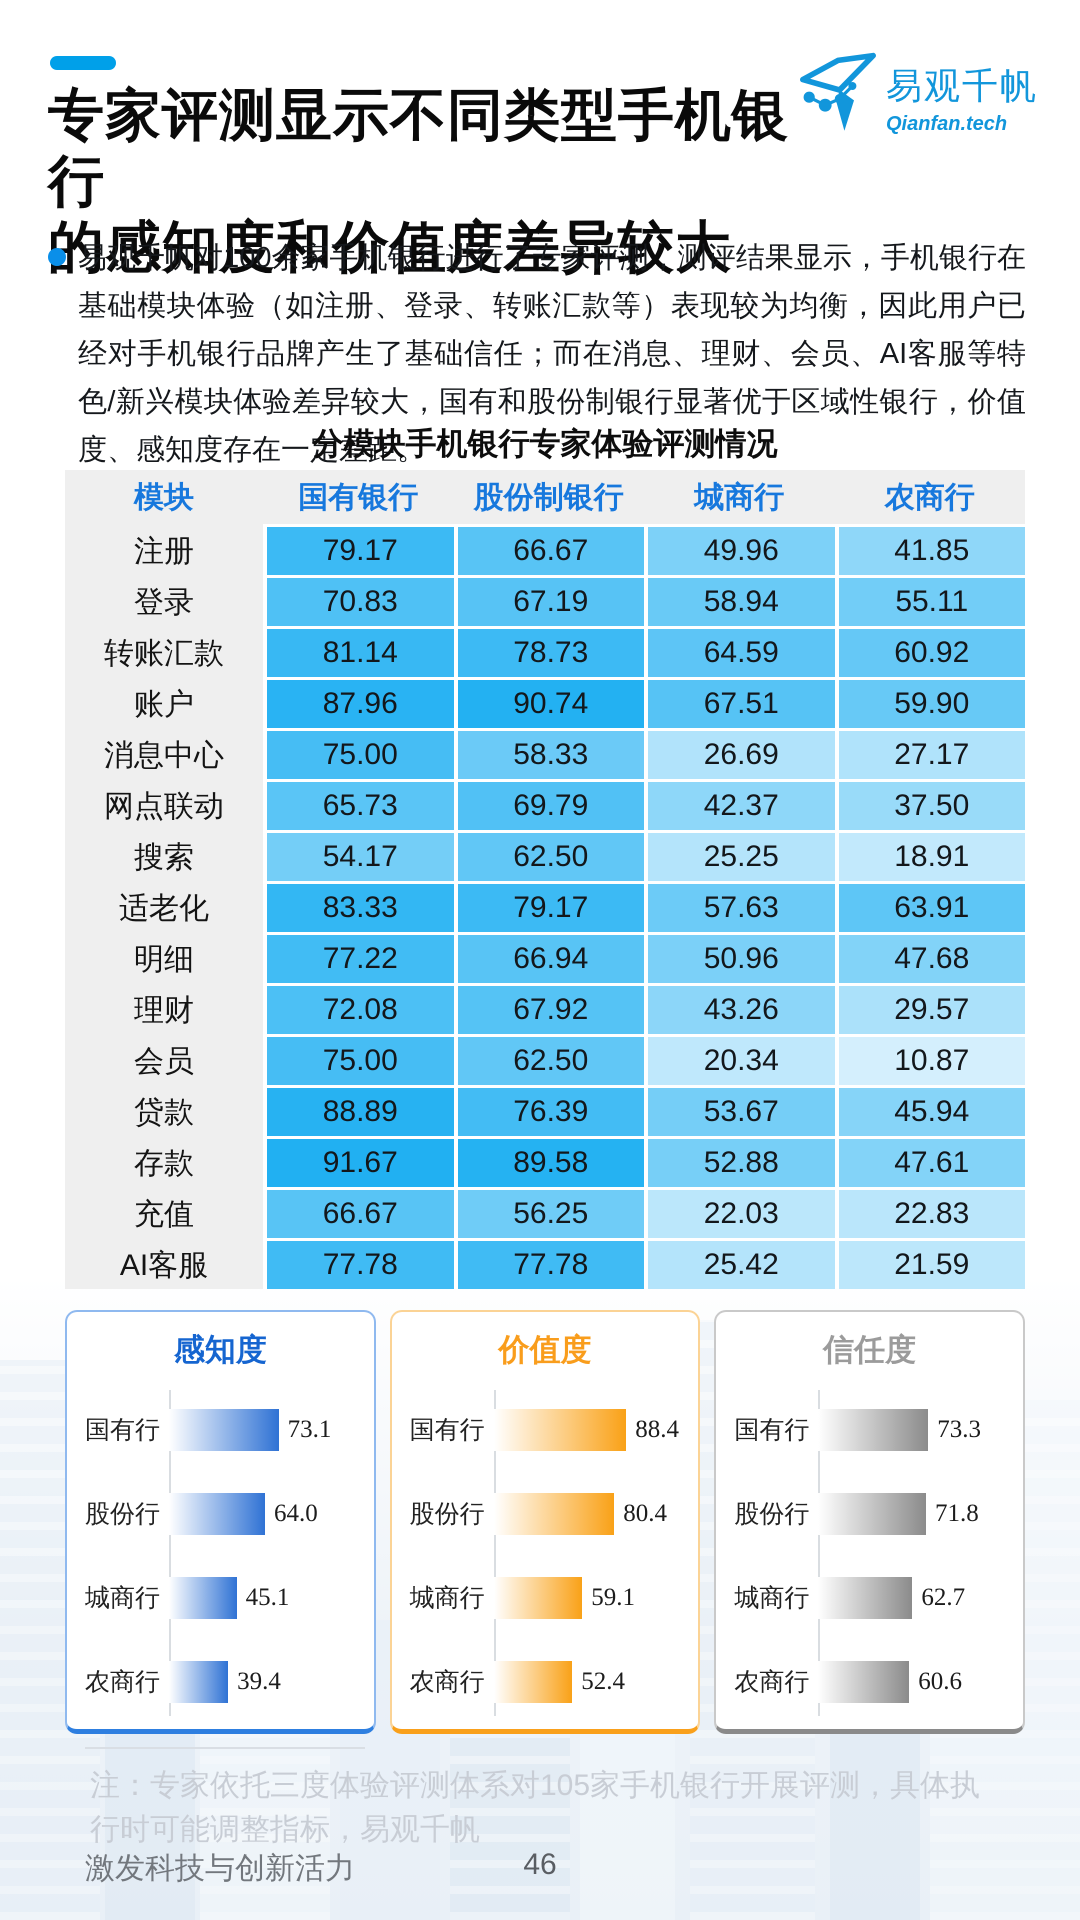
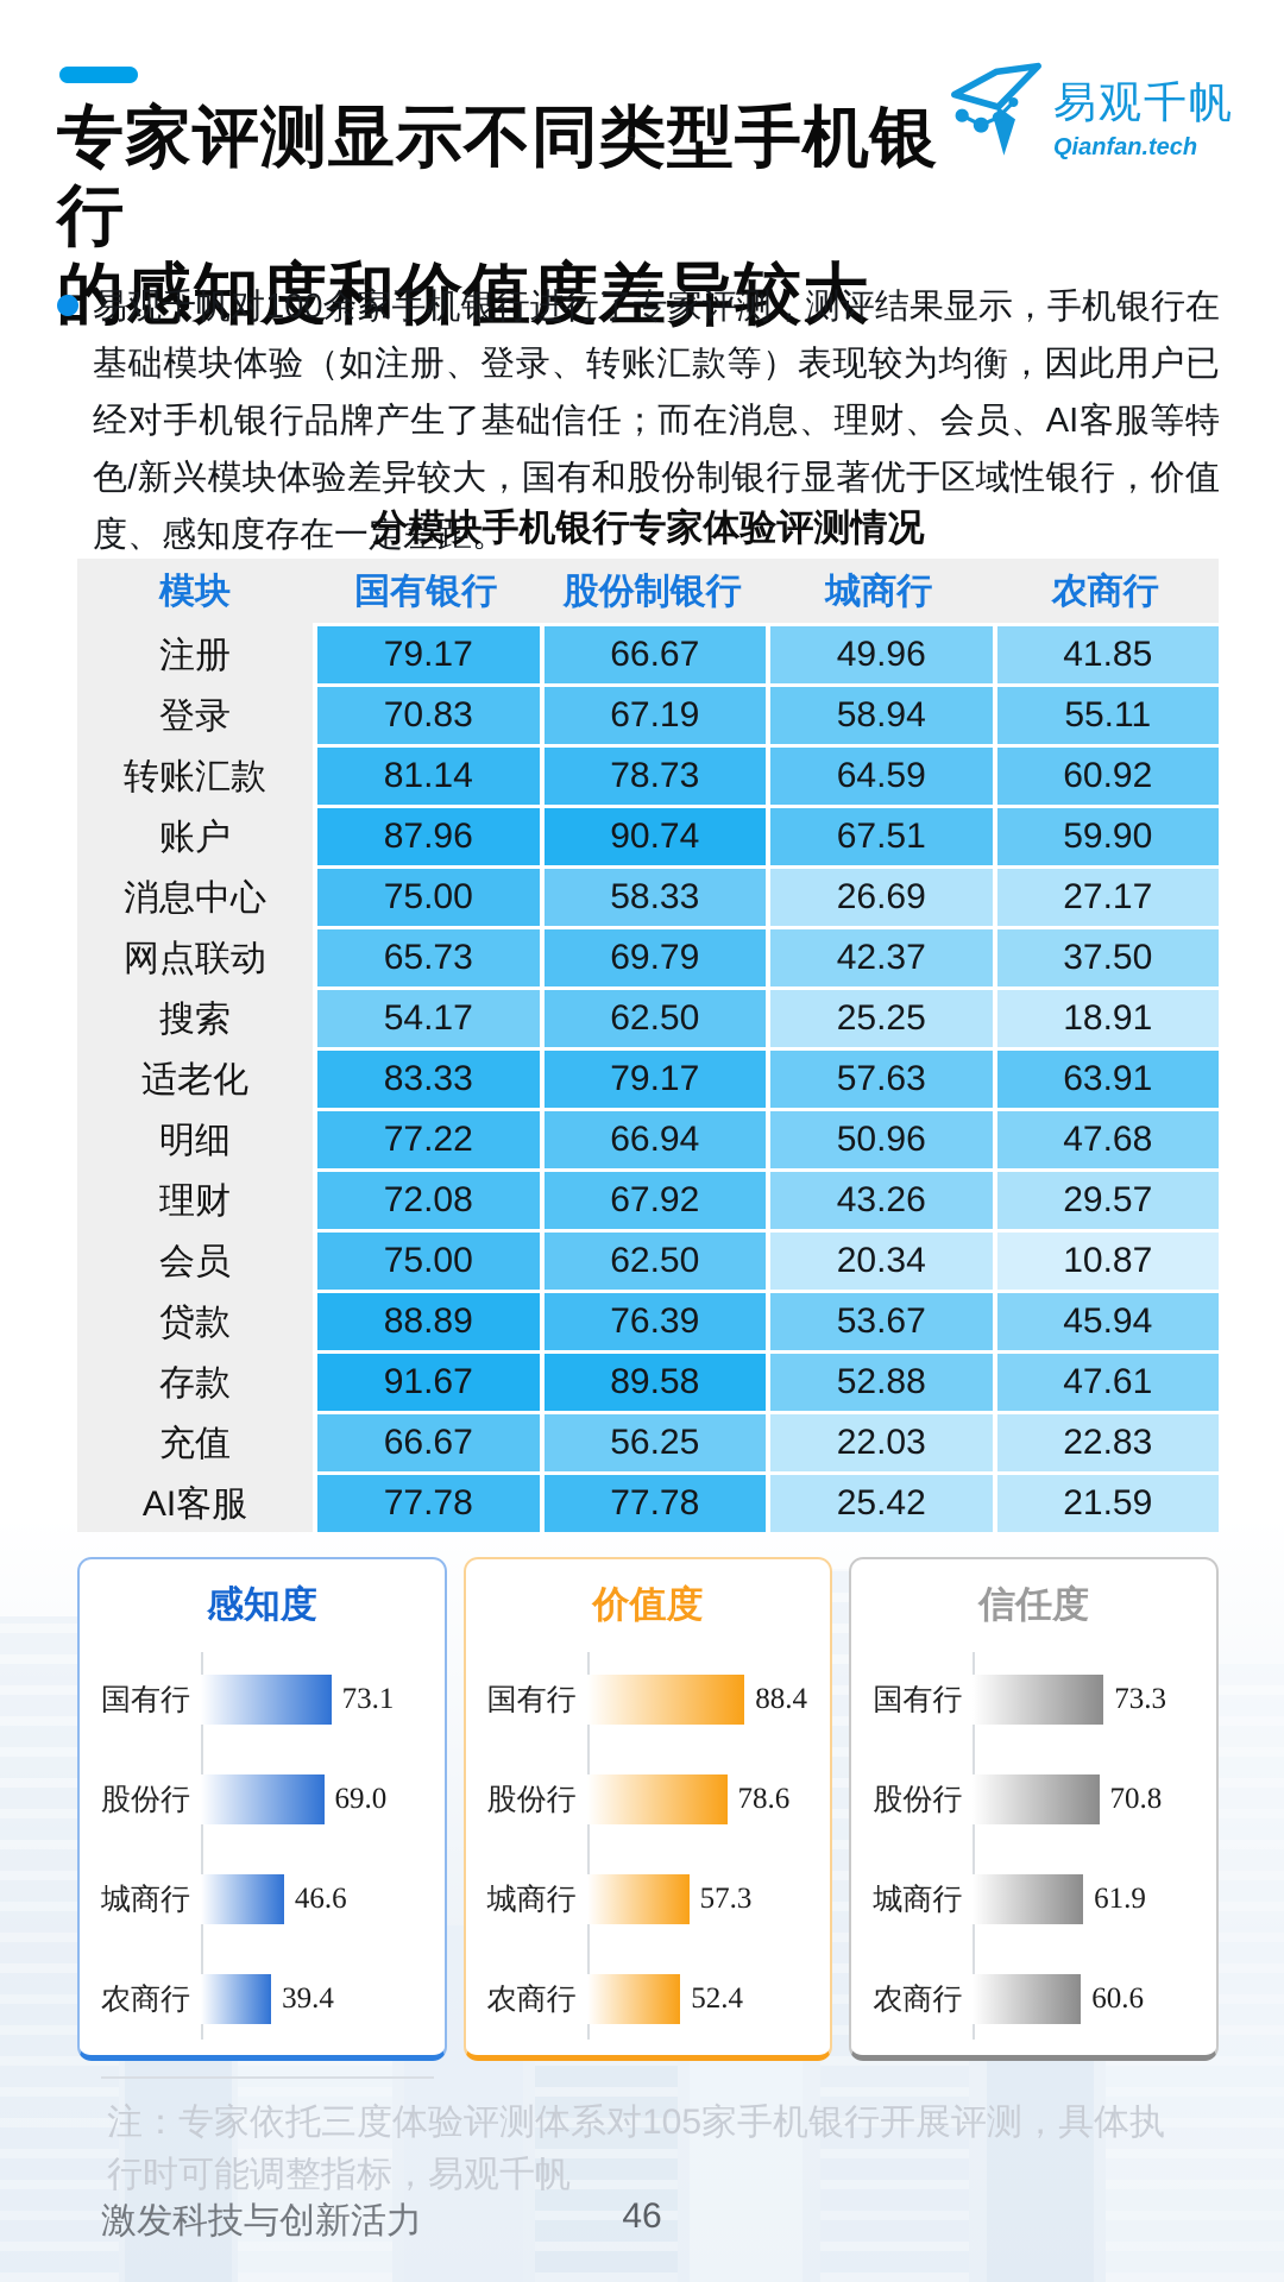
感知度/股份行: 64.0 -> 69.0
感知度/城商行: 45.1 -> 46.6
价值度/股份行: 80.4 -> 78.6
价值度/城商行: 59.1 -> 57.3
信任度/股份行: 71.8 -> 70.8
信任度/城商行: 62.7 -> 61.9
